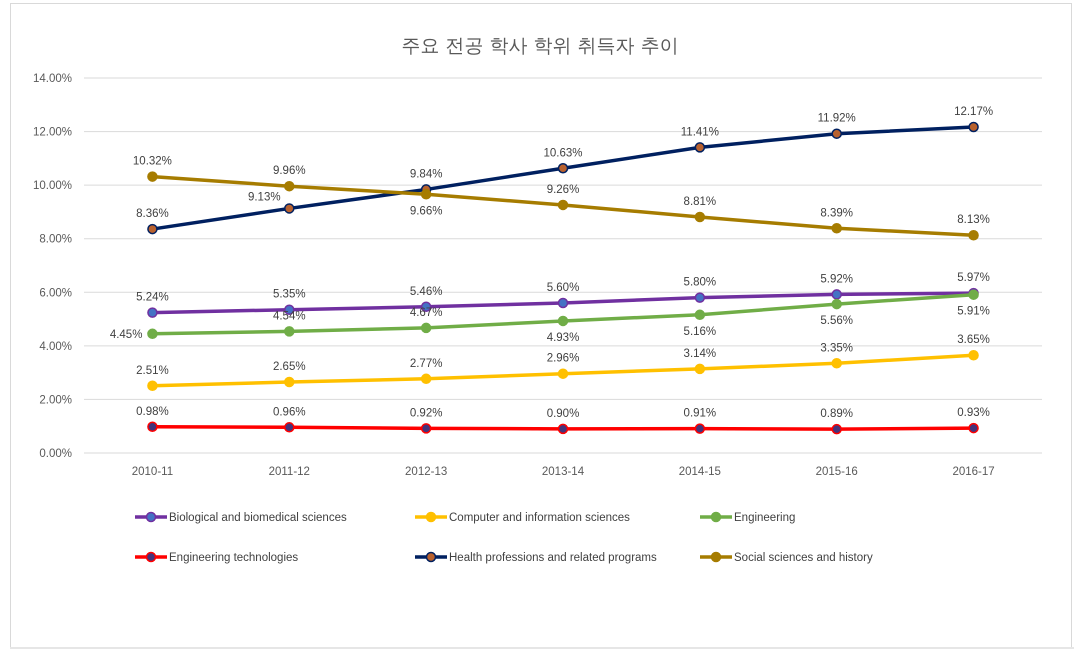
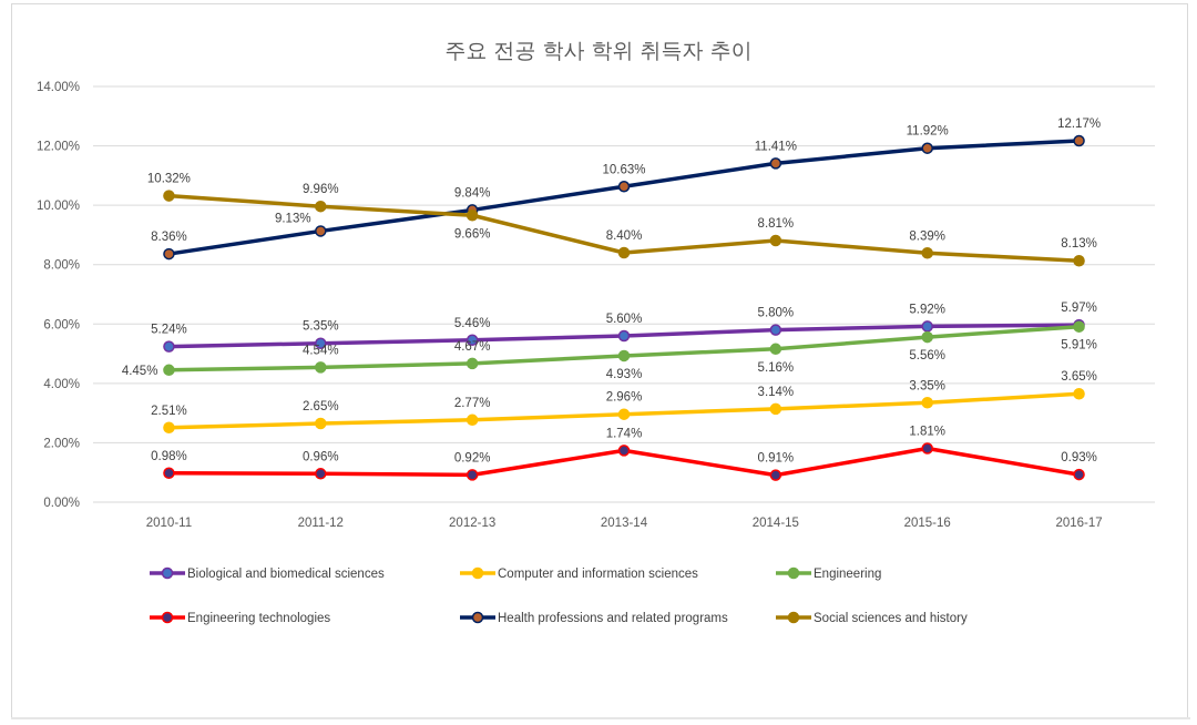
Engineering technologies/2013-14: 0.90% -> 1.74%
Social sciences and history/2013-14: 9.26% -> 8.40%
Engineering technologies/2015-16: 0.89% -> 1.81%
